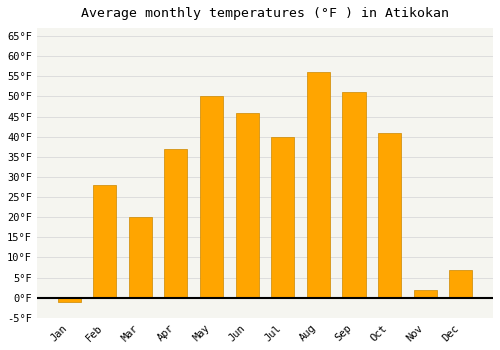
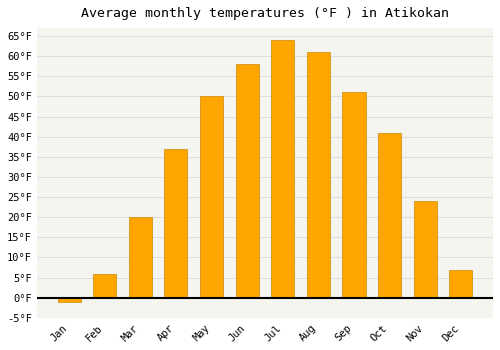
Feb: 28°F -> 6°F
Jun: 46°F -> 58°F
Jul: 40°F -> 64°F
Aug: 56°F -> 61°F
Nov: 2°F -> 24°F
